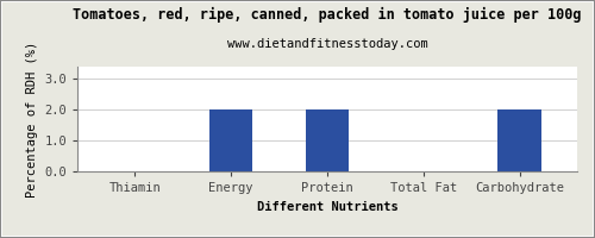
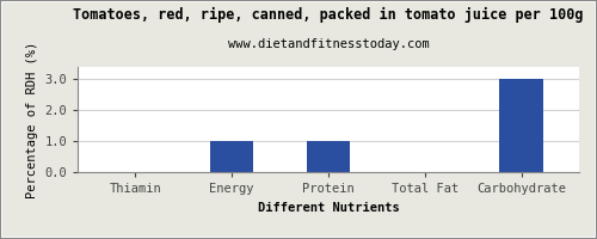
Energy: 2 -> 1
Protein: 2 -> 1
Carbohydrate: 2 -> 3
